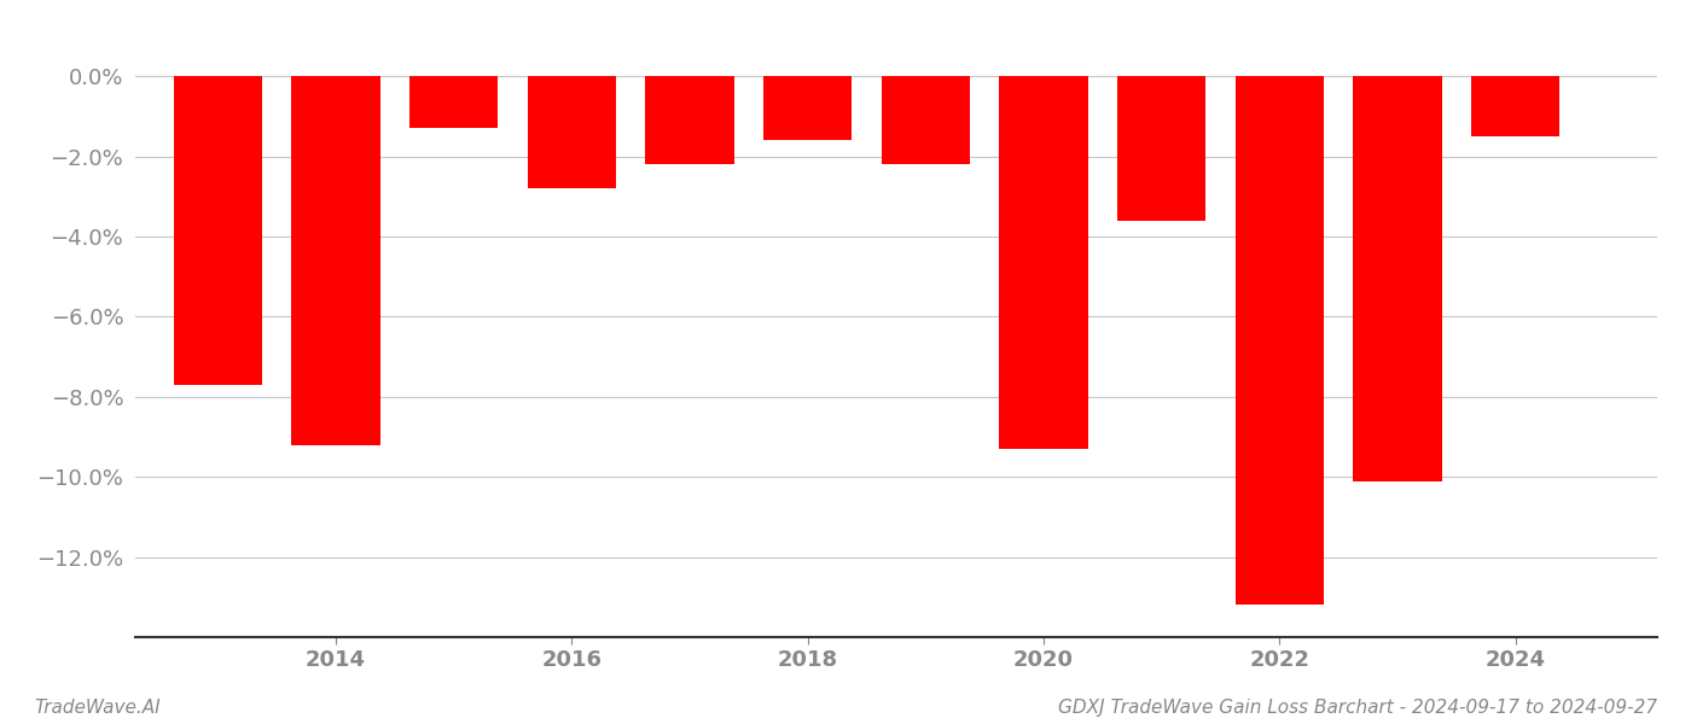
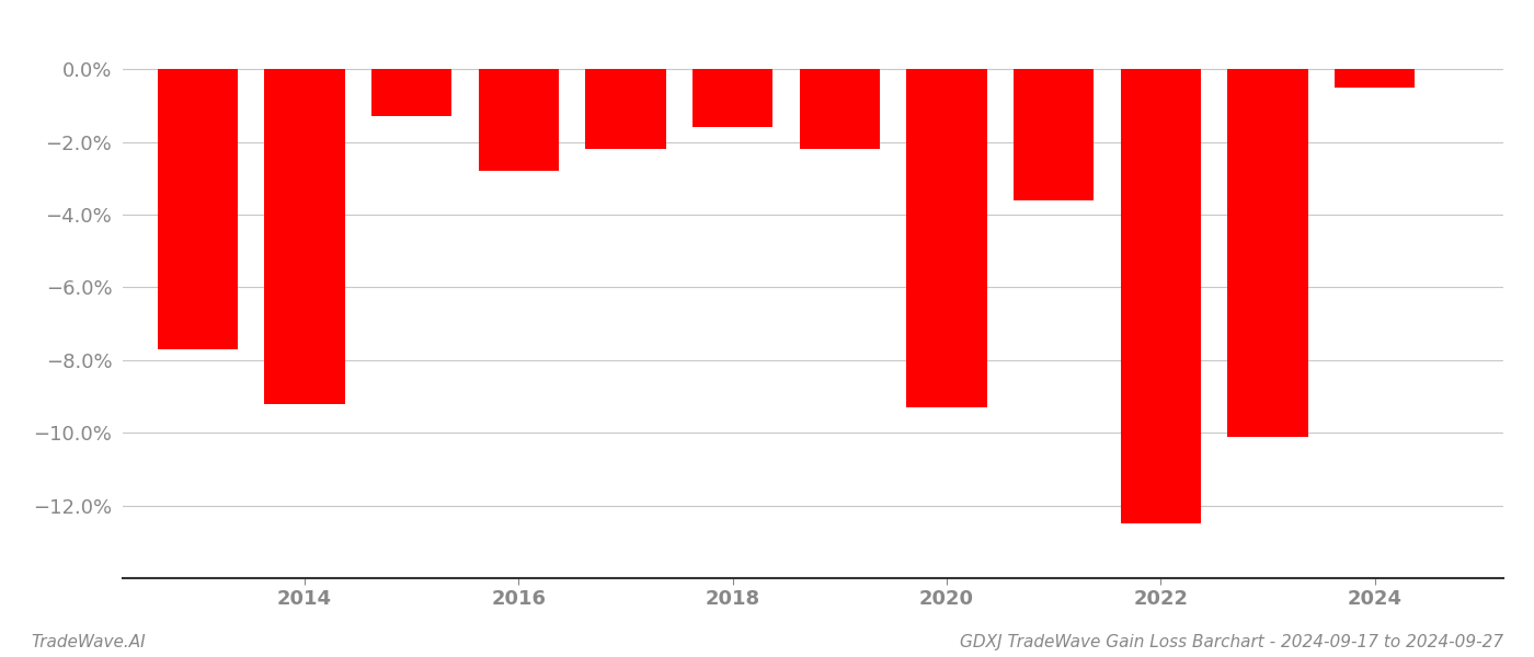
2022: -13.2% -> -12.5%
2024: -1.5% -> -0.5%
